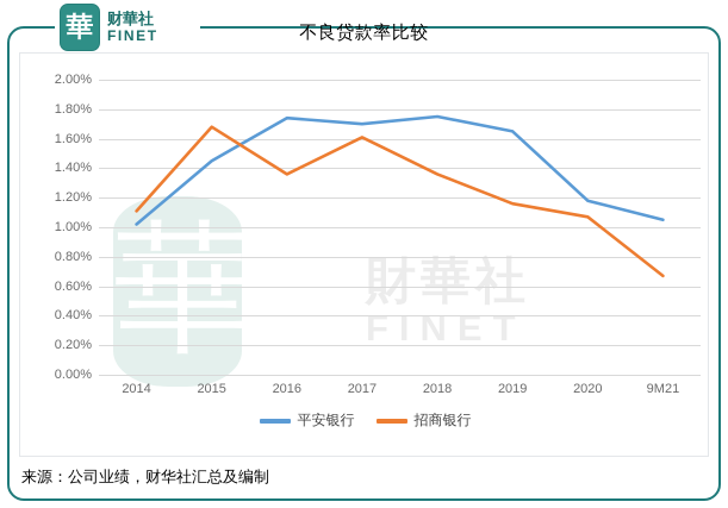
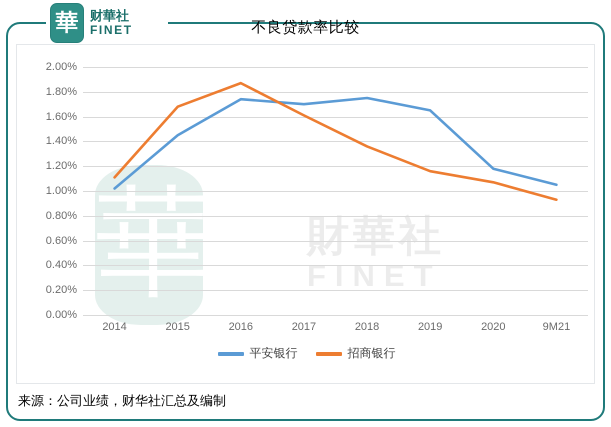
招商银行/2016: 1.36% -> 1.87%
招商银行/9M21: 0.67% -> 0.93%
